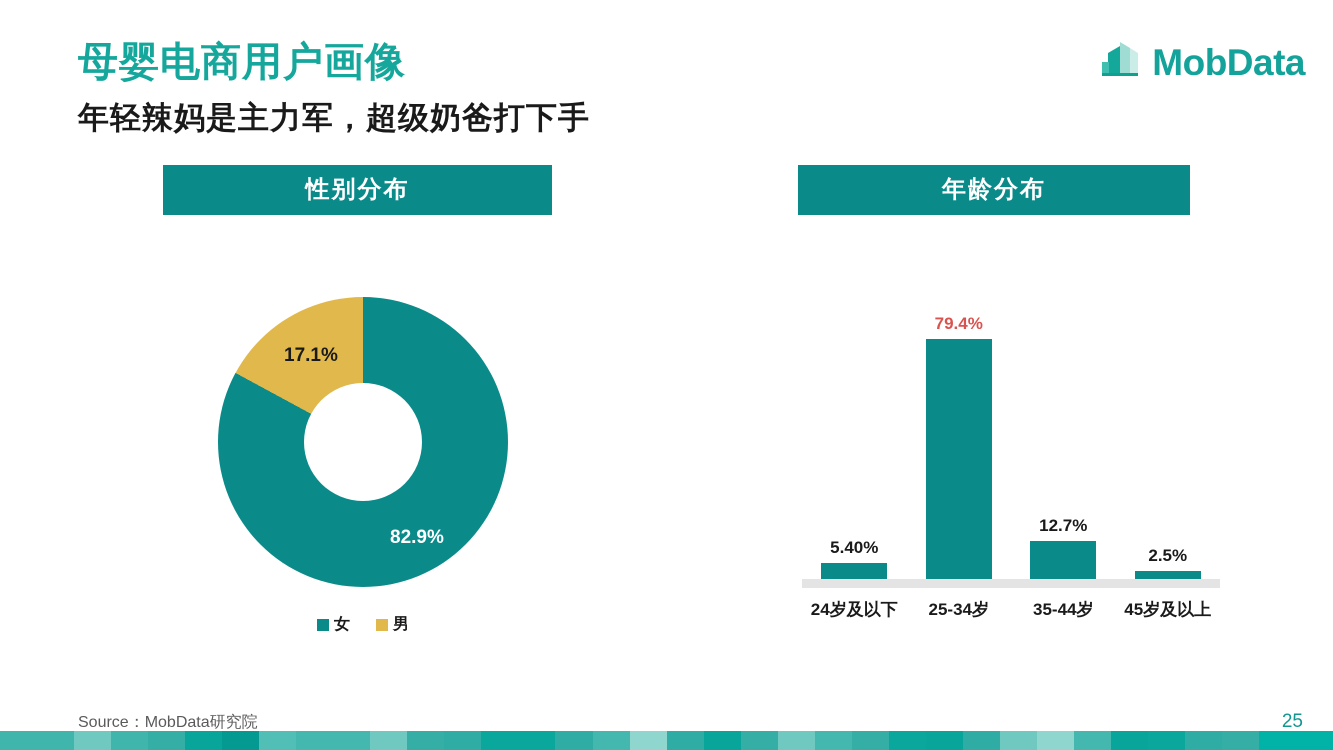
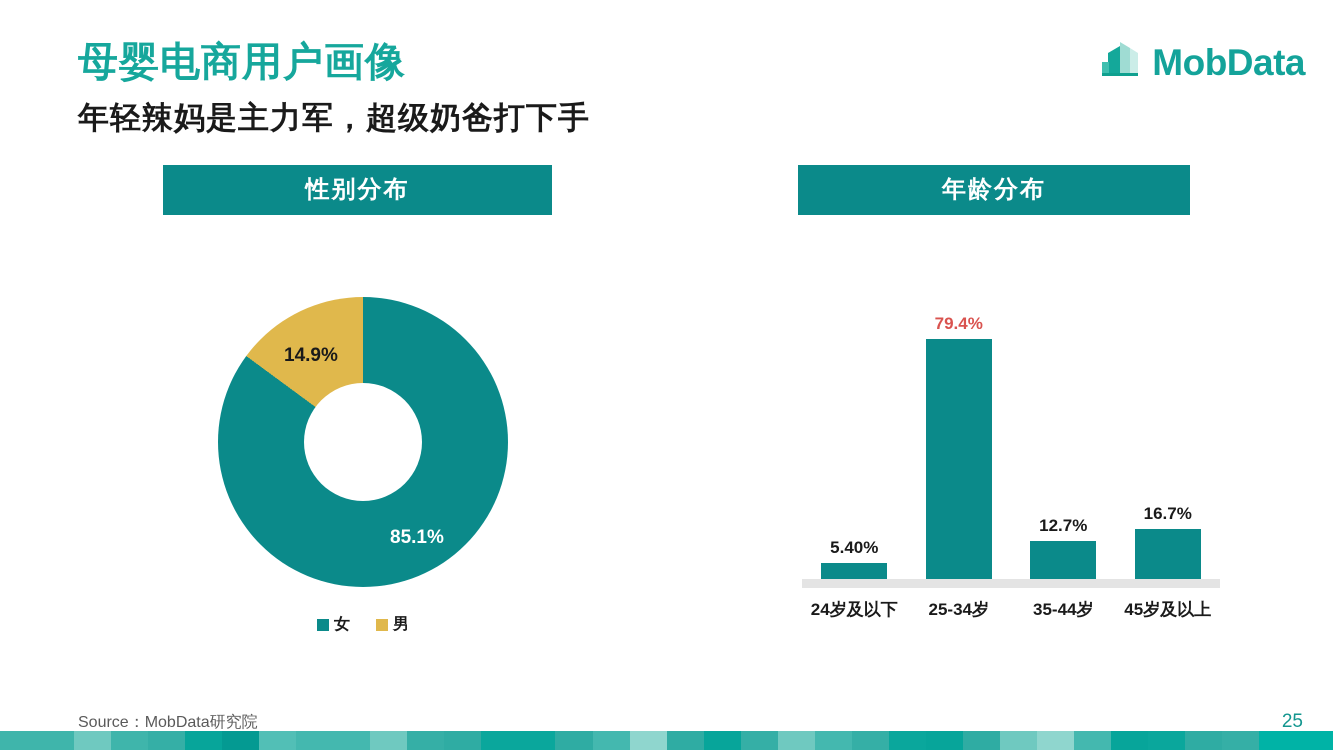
性别分布/女: 82.9% -> 85.1%
性别分布/男: 17.1% -> 14.9%
年龄分布/45岁及以上: 2.5% -> 16.7%
